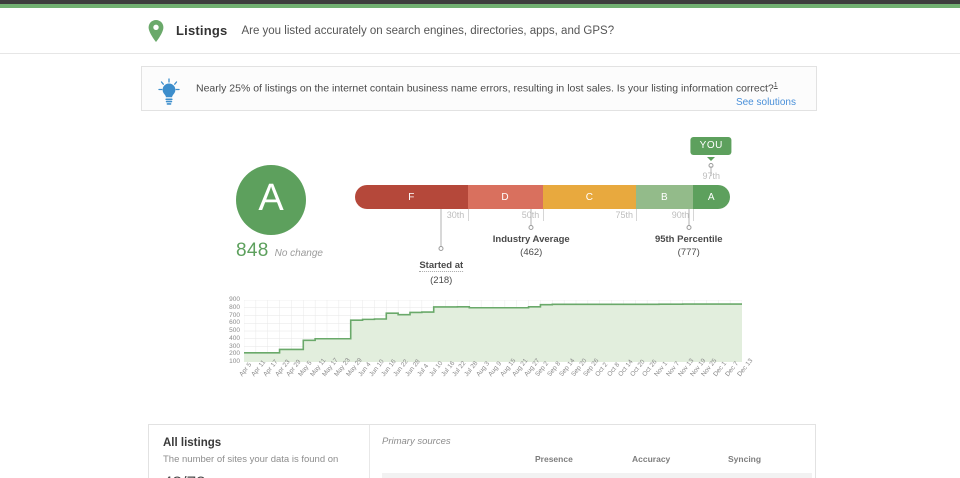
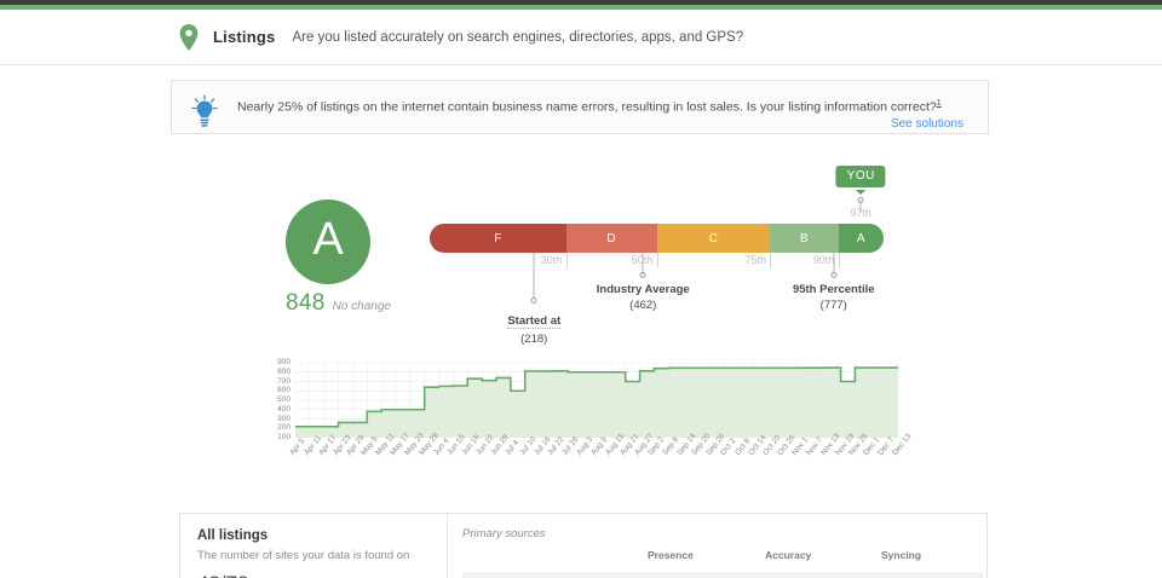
Jul 4: 700 -> 600
Aug 21: 800 -> 700
Nov 19: 800 -> 700
